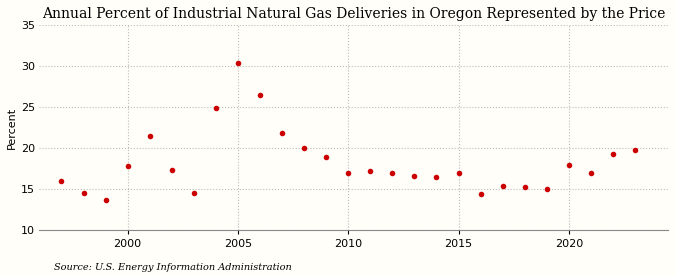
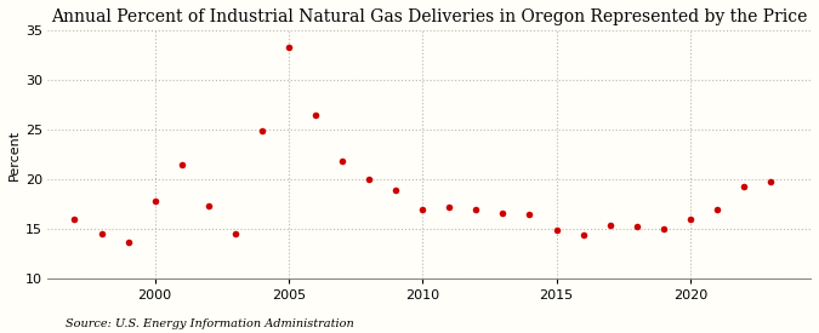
2005: 30.4 -> 33.3
2015: 17.0 -> 14.9
2020: 18.0 -> 16.0
